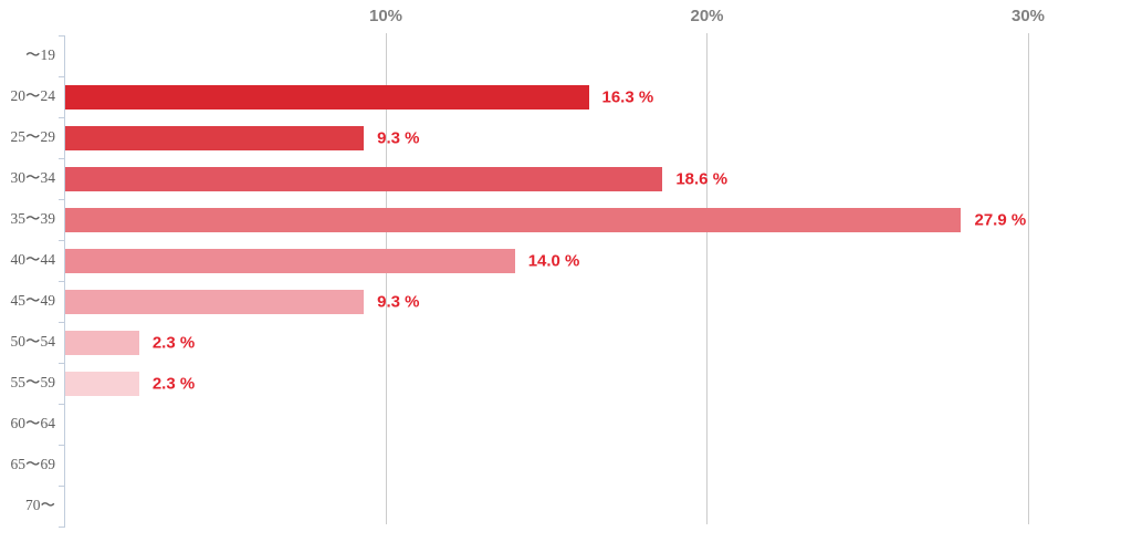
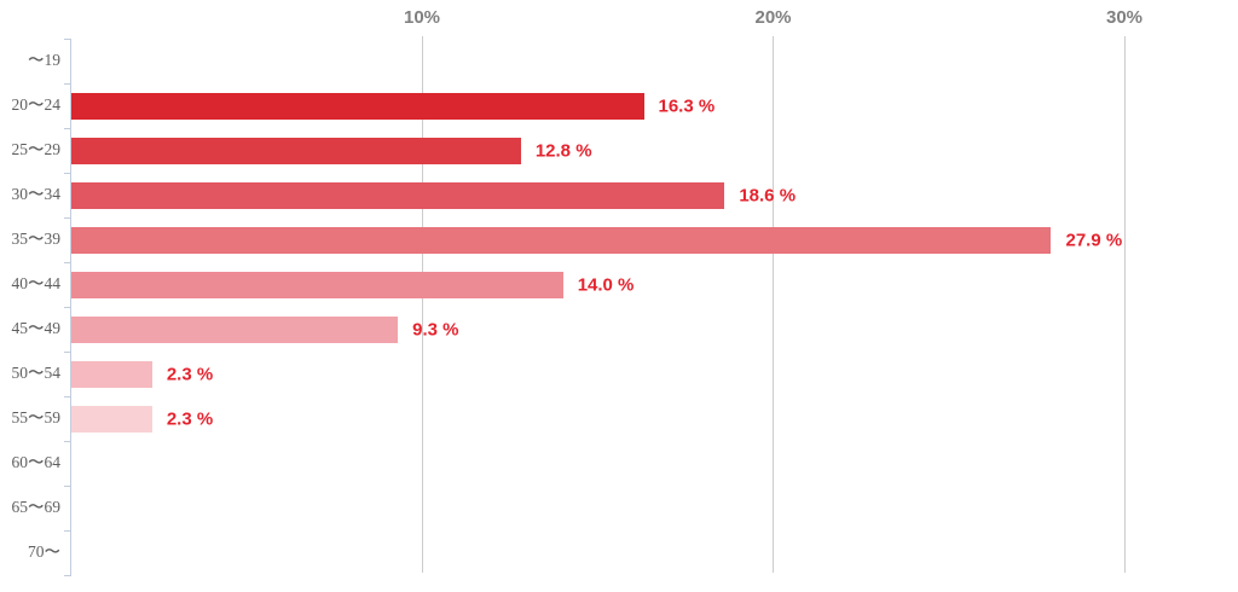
25〜29: 9.3 -> 12.8
